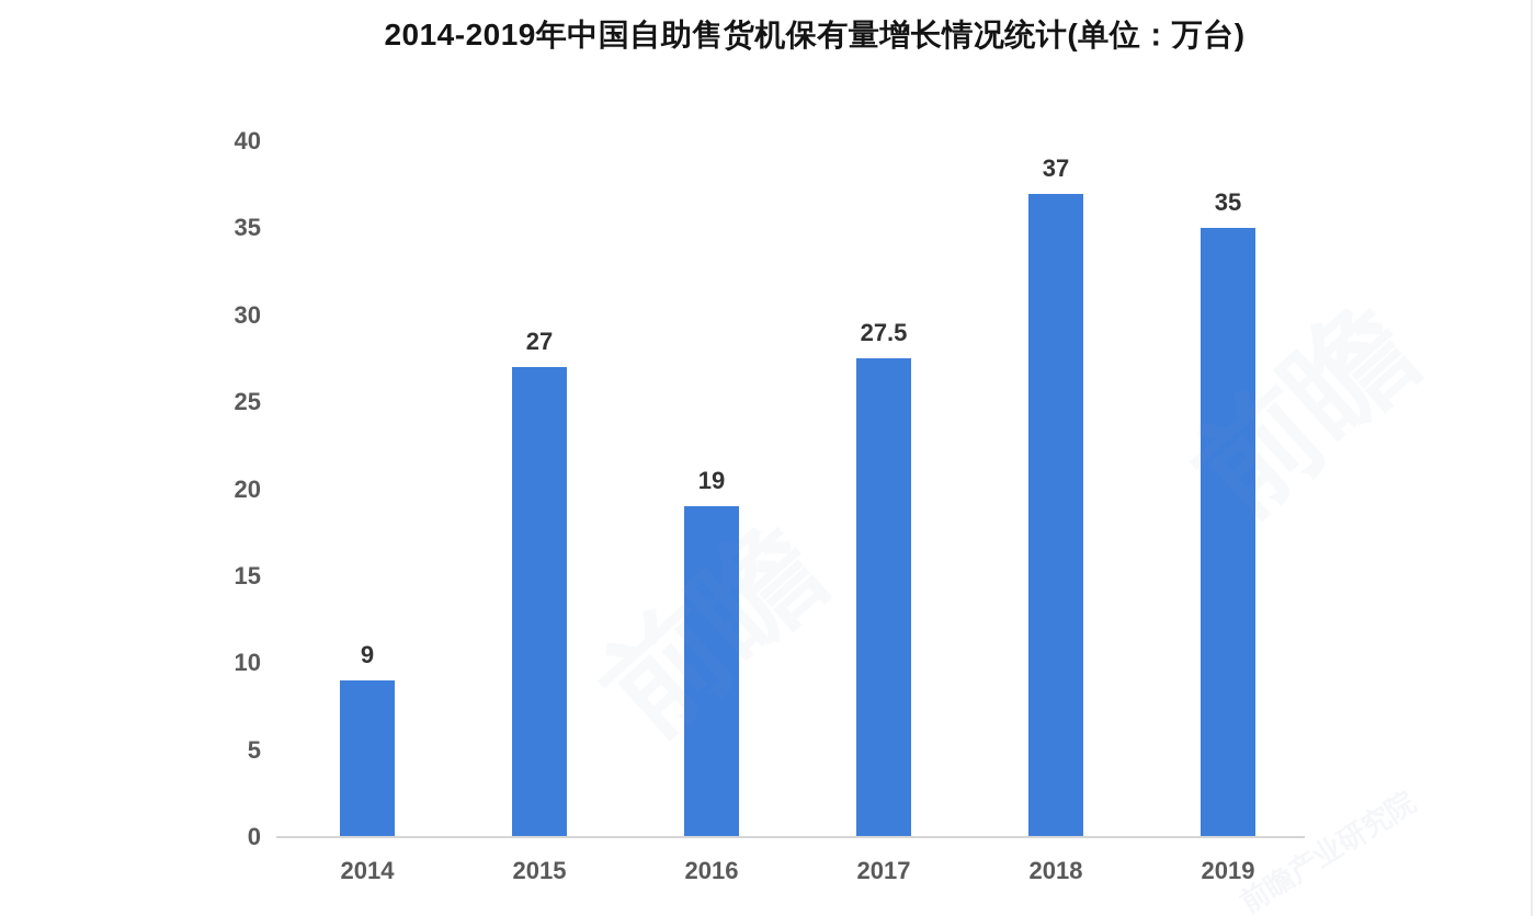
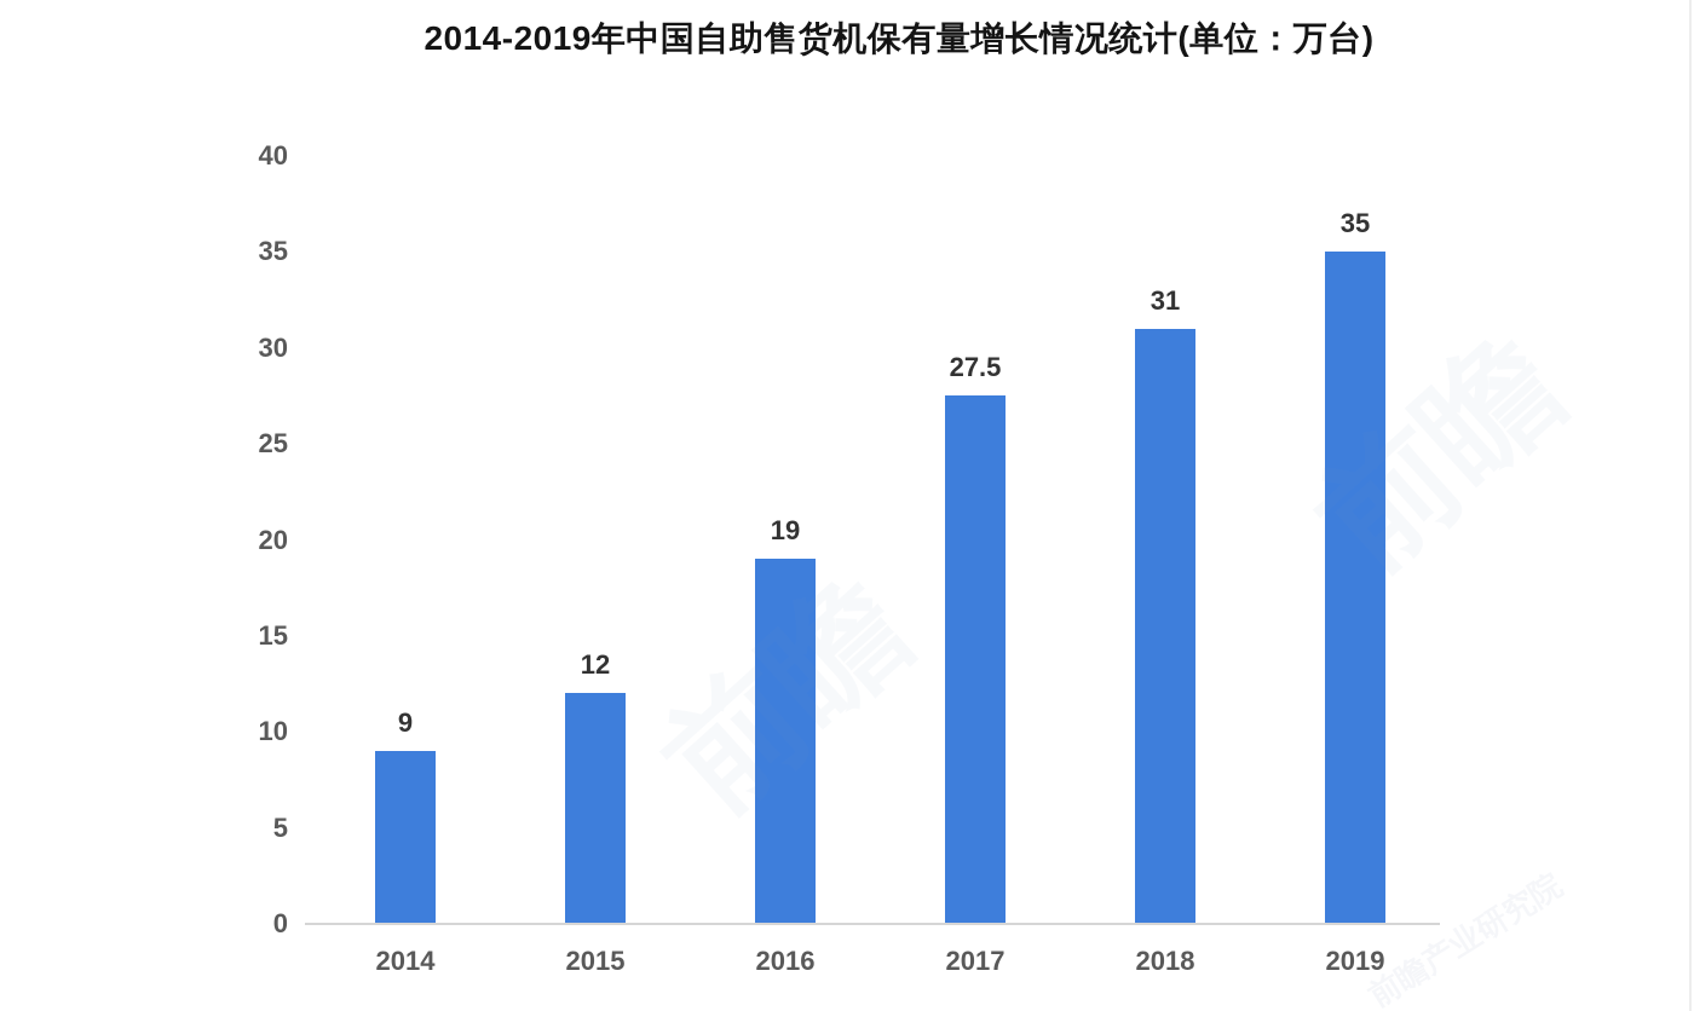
2015: 27 -> 12
2018: 37 -> 31
